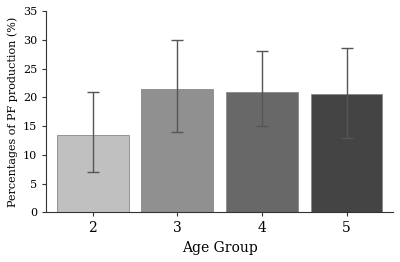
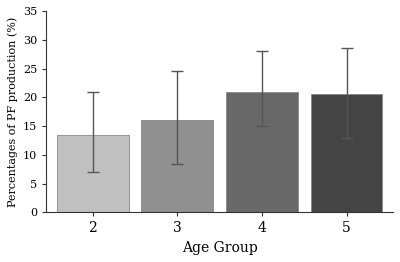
3: 21.5 -> 16.0
